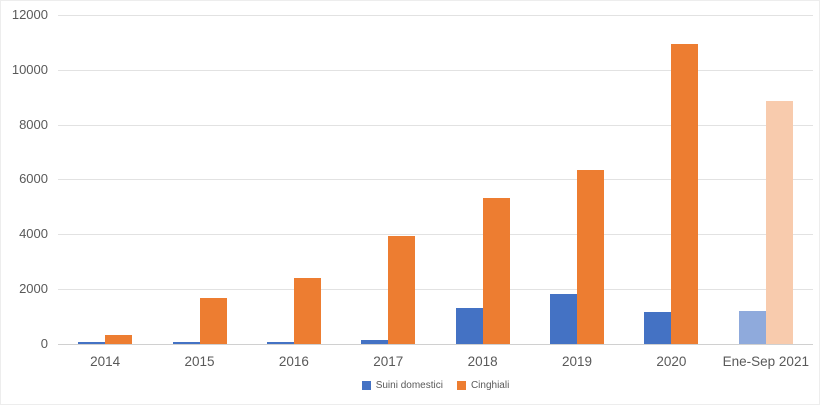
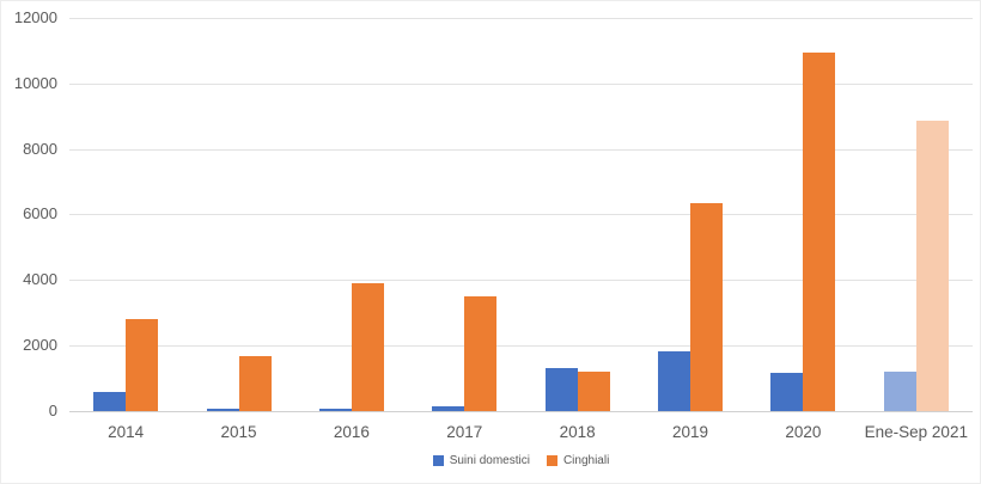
Suini domestici/2014: 100 -> 600
Cinghiali/2014: 300 -> 2800
Cinghiali/2016: 2400 -> 3900
Cinghiali/2017: 3900 -> 3500
Cinghiali/2018: 5300 -> 1200
